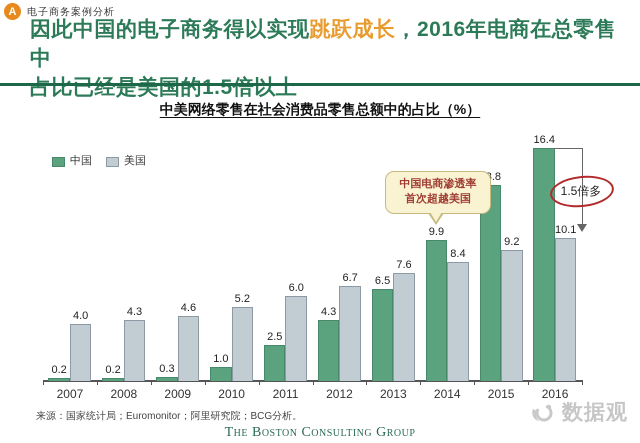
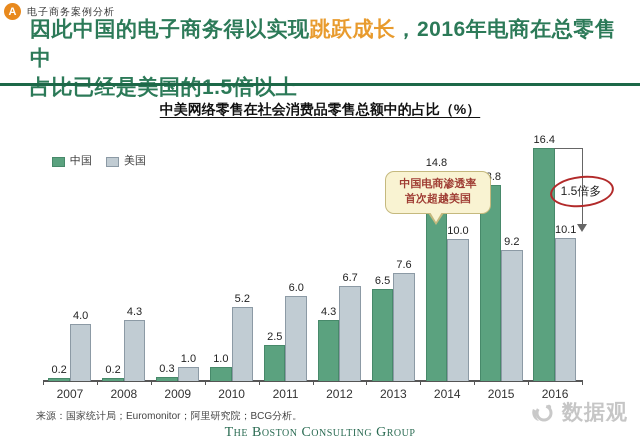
美国/2009: 4.6 -> 1.0
中国/2014: 9.9 -> 14.8
美国/2014: 8.4 -> 10.0
